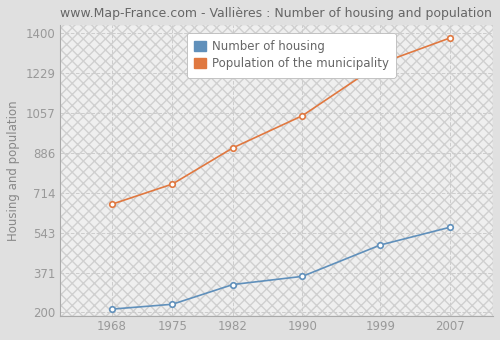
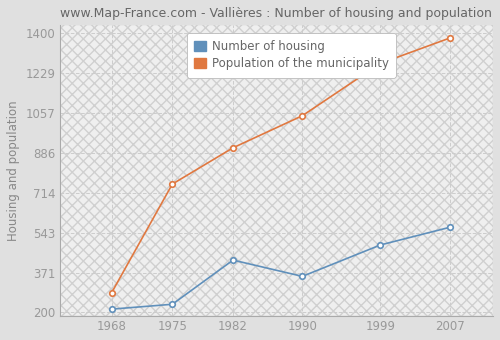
Population of the municipality/1968: 665 -> 285
Number of housing/1982: 320 -> 425
